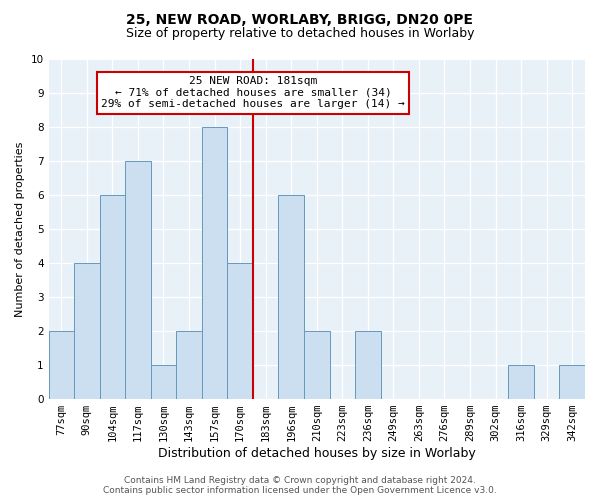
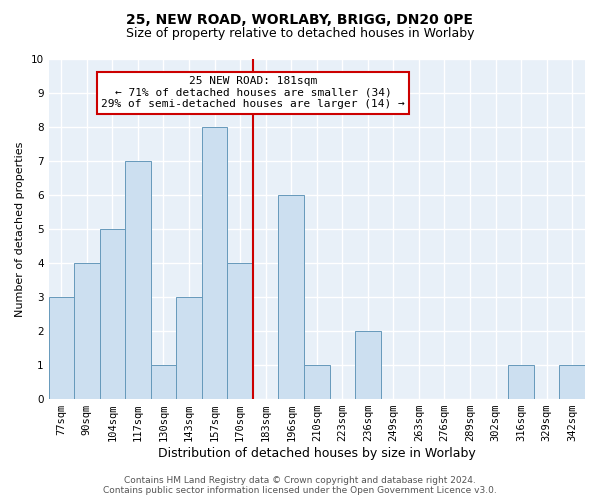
77sqm: 2 -> 3
104sqm: 6 -> 5
143sqm: 2 -> 3
210sqm: 2 -> 1
